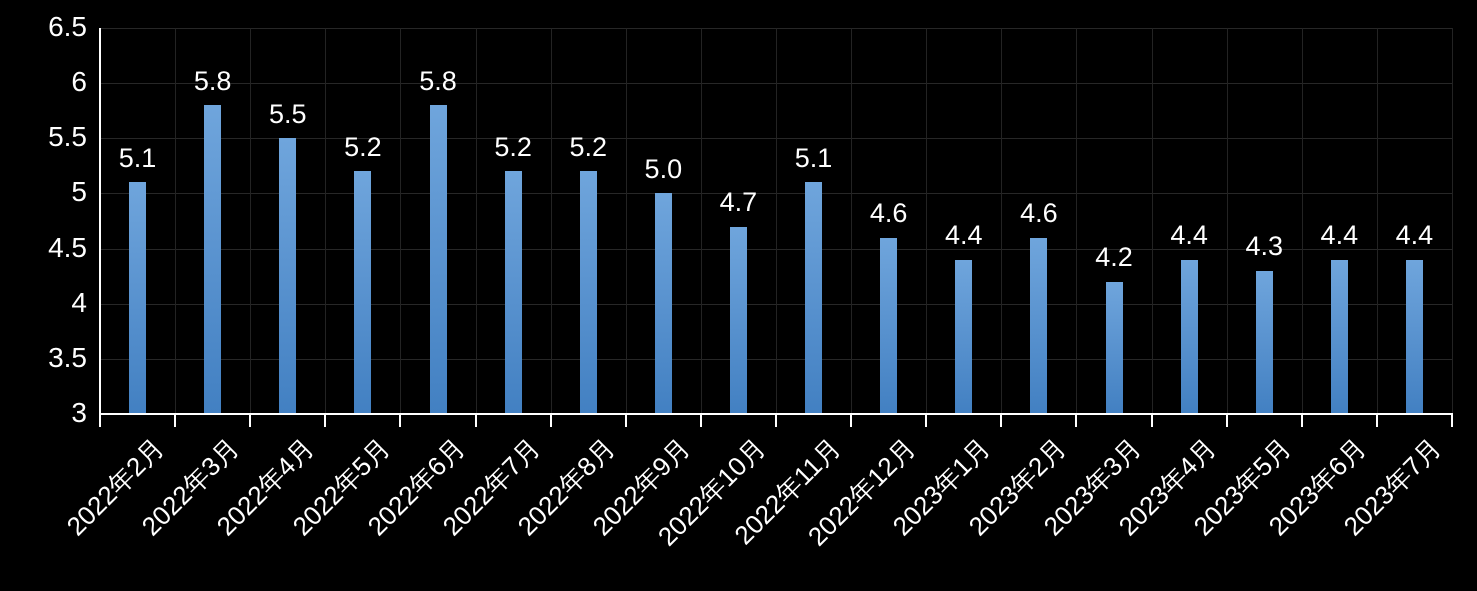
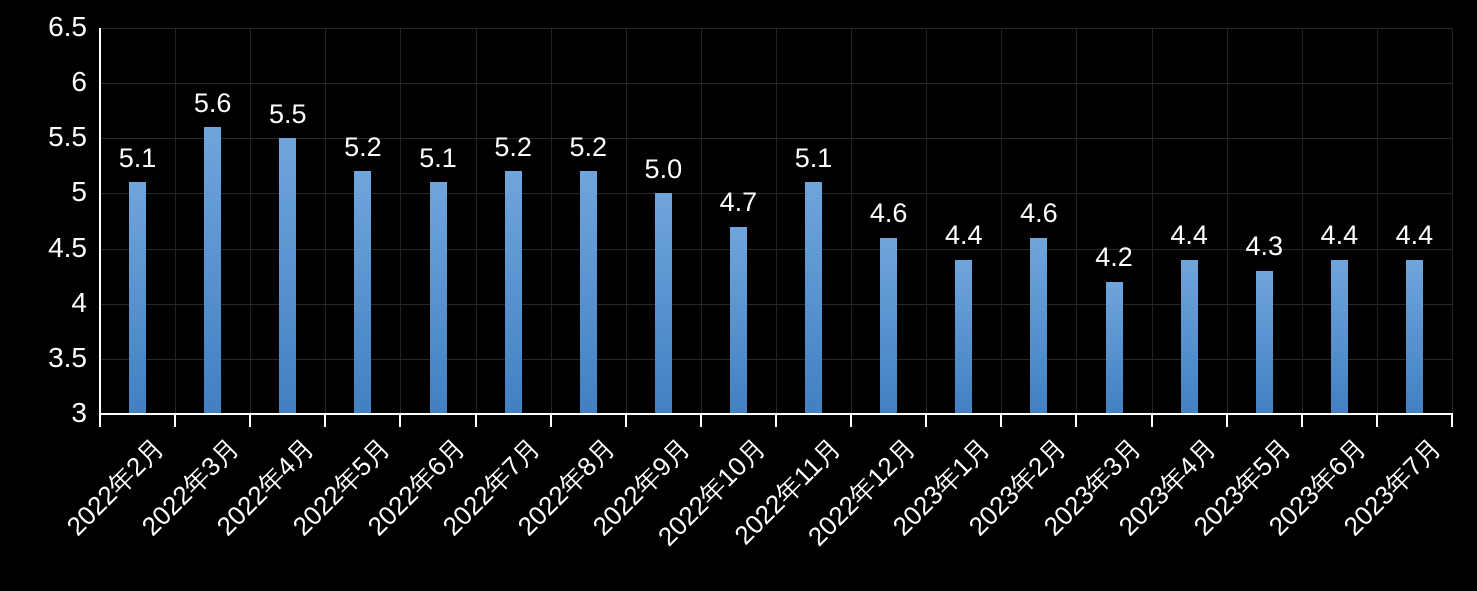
2022年3月: 5.8 -> 5.6
2022年6月: 5.8 -> 5.1
